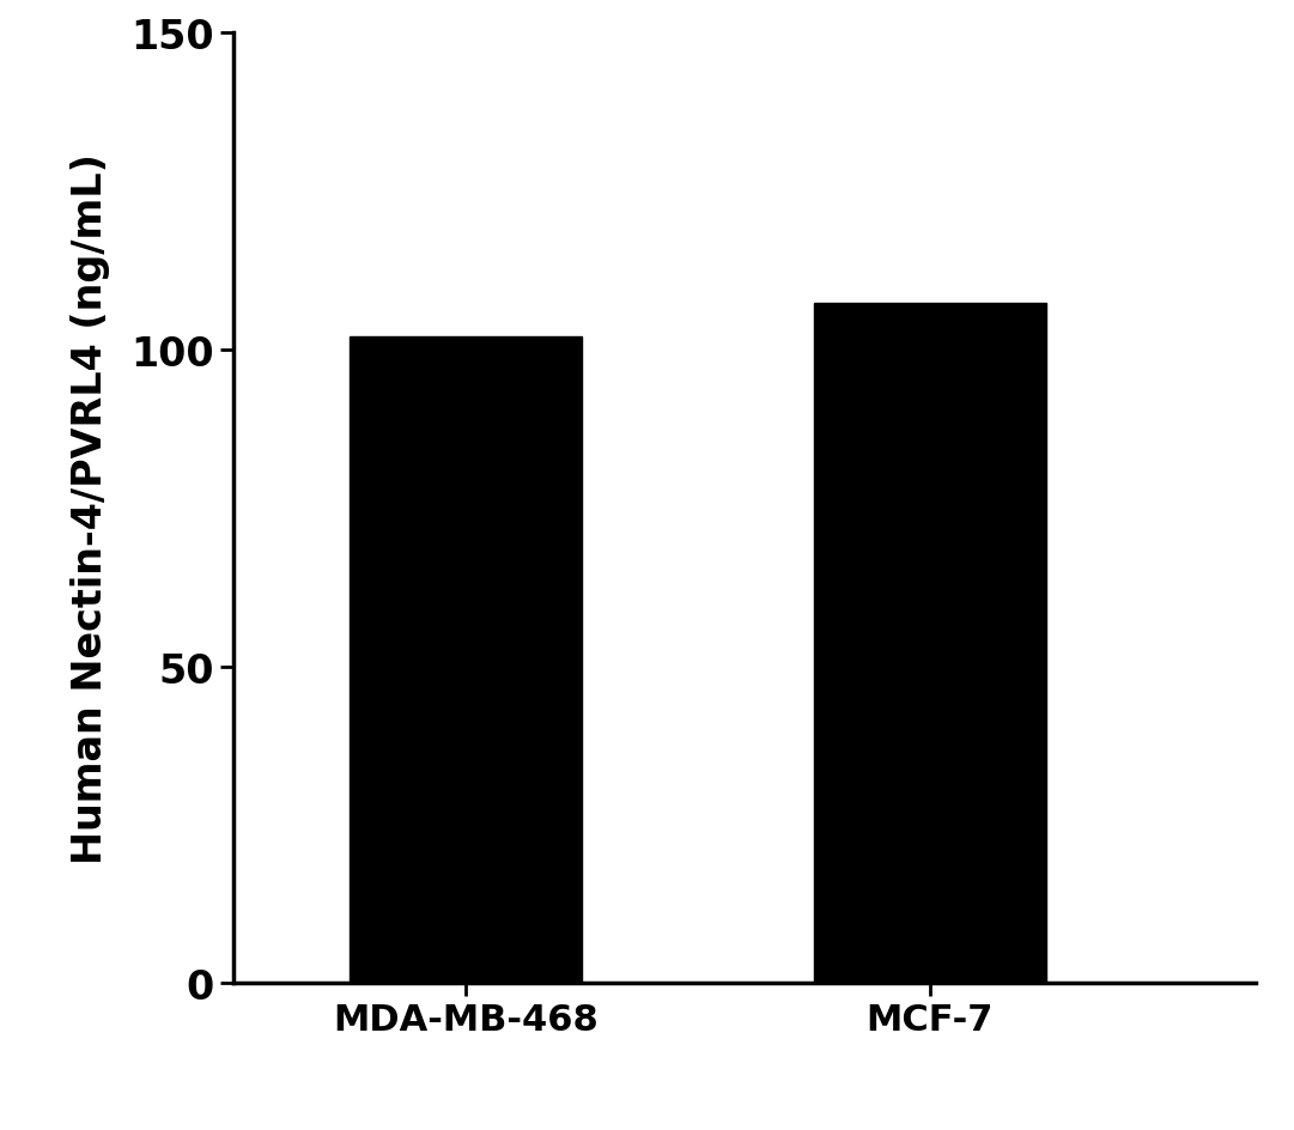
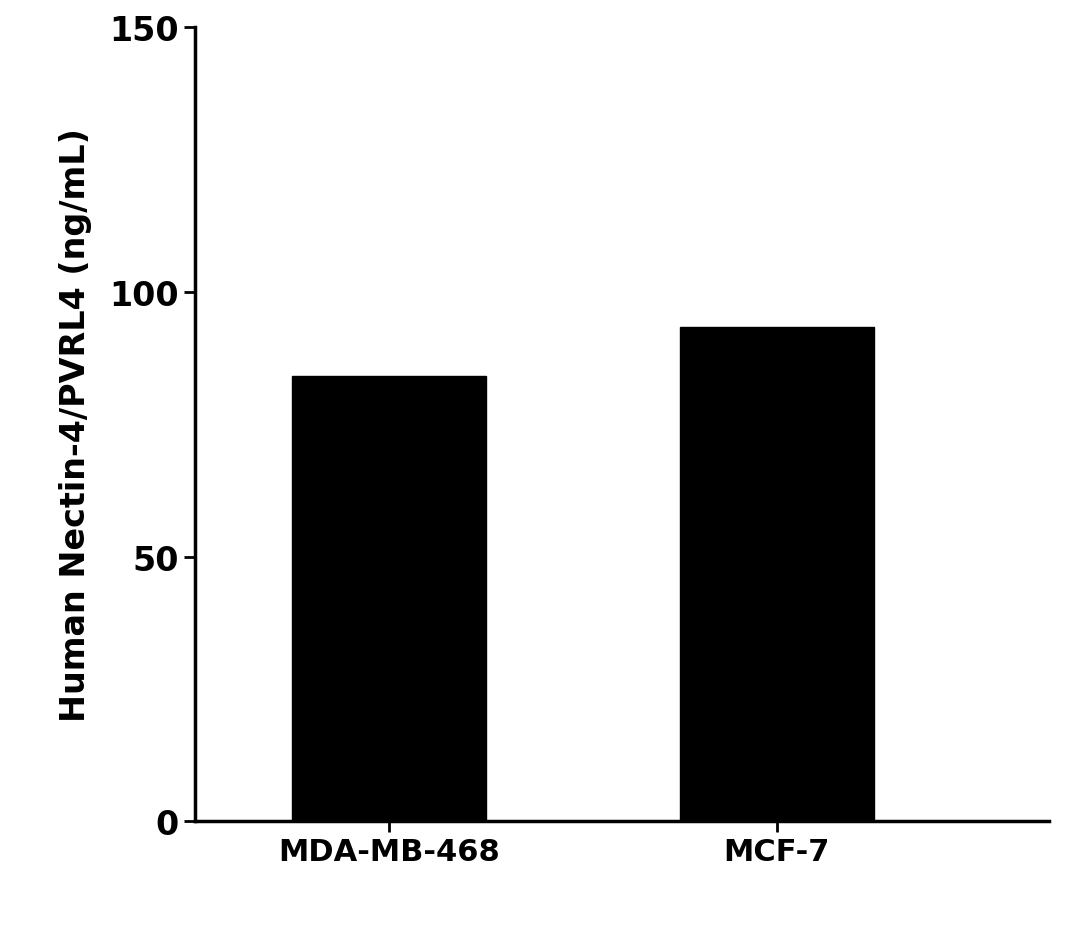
MDA-MB-468: 102.1 -> 84.2
MCF-7: 107.4 -> 93.4
